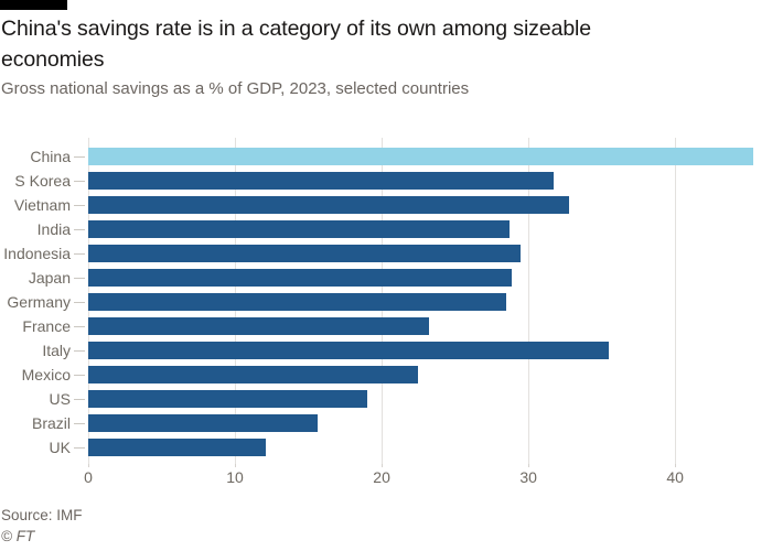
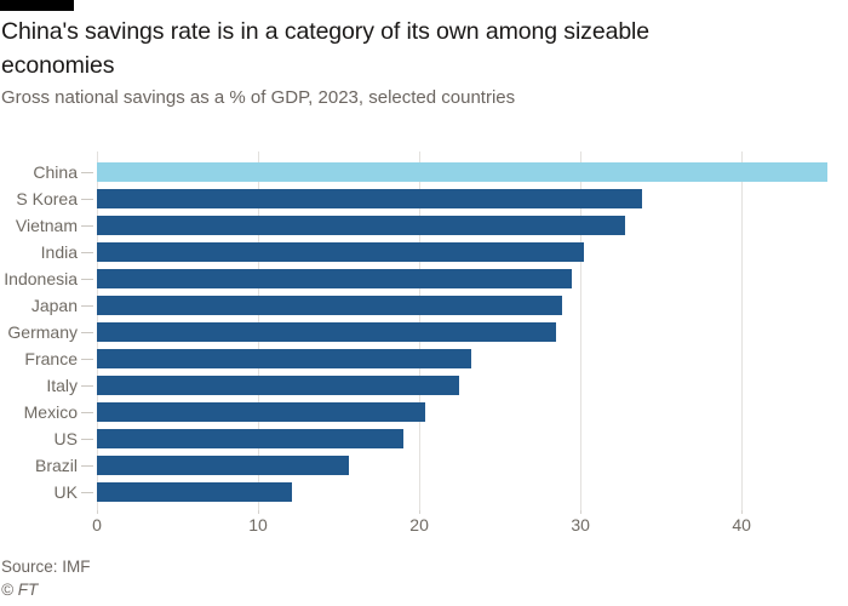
S Korea: 31.7 -> 33.8
India: 28.7 -> 30.2
Italy: 35.5 -> 22.5
Mexico: 22.5 -> 20.4
